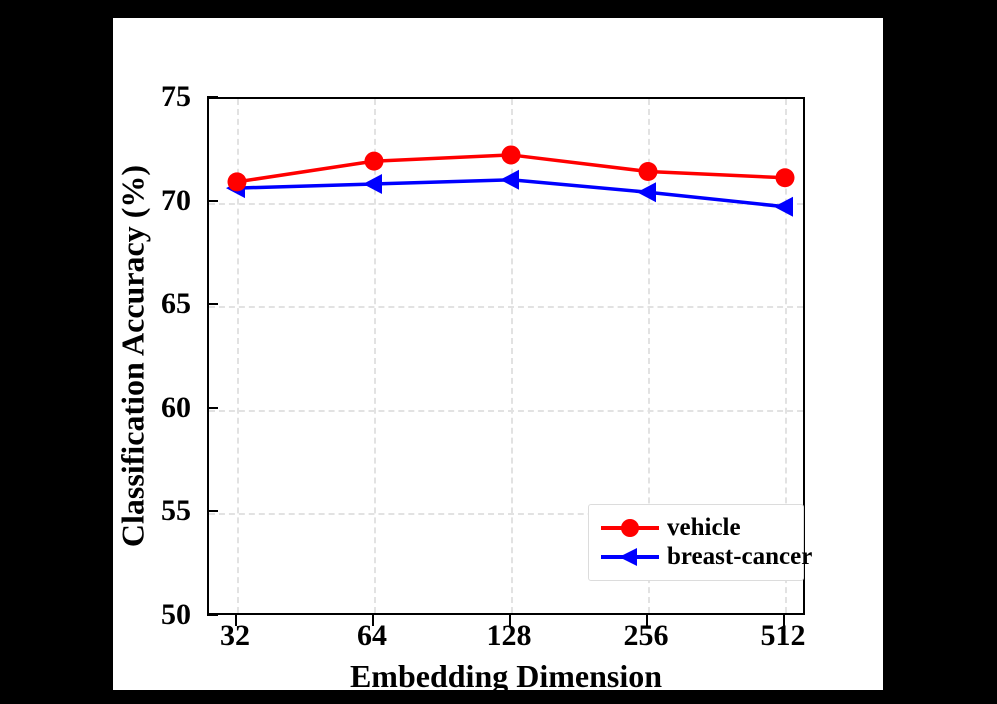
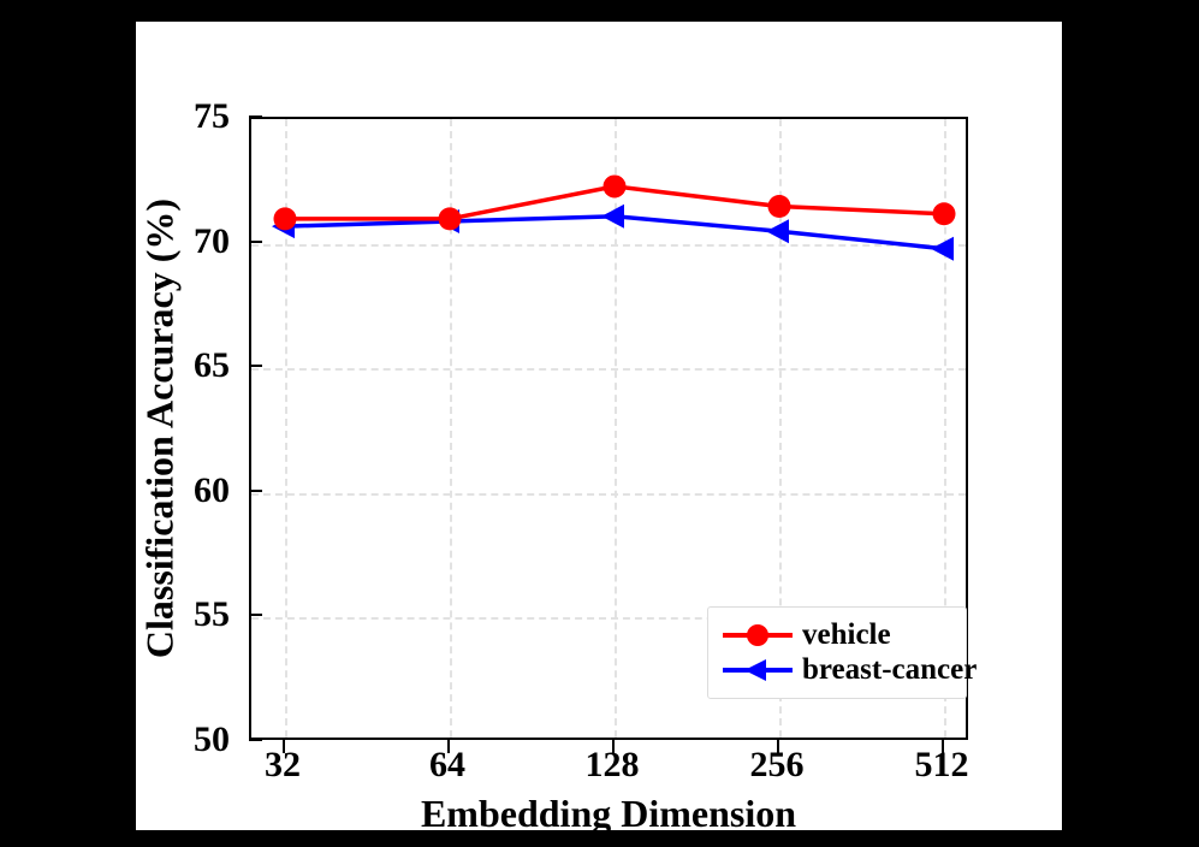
vehicle/64: 72.0 -> 71.0
